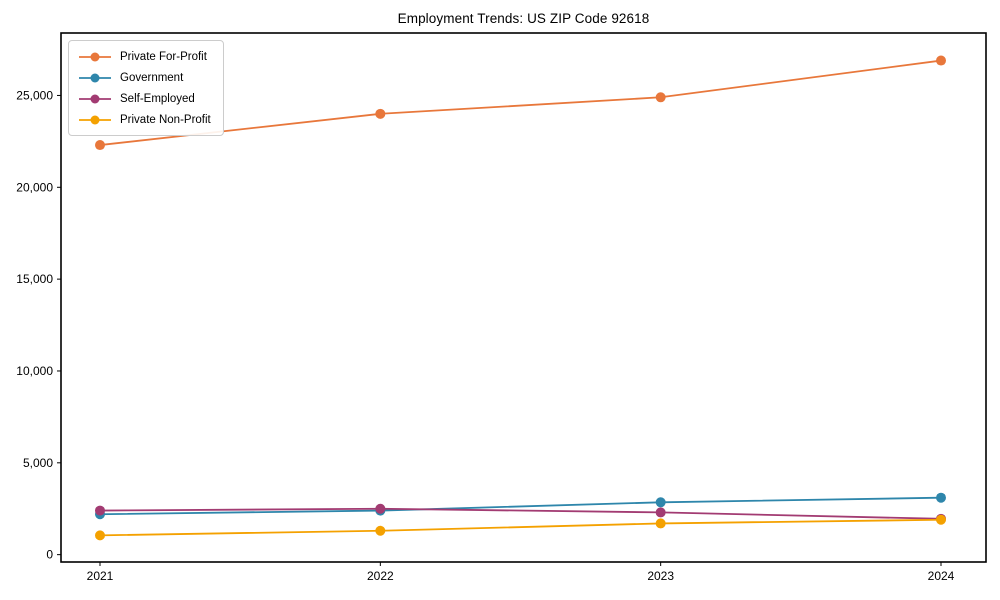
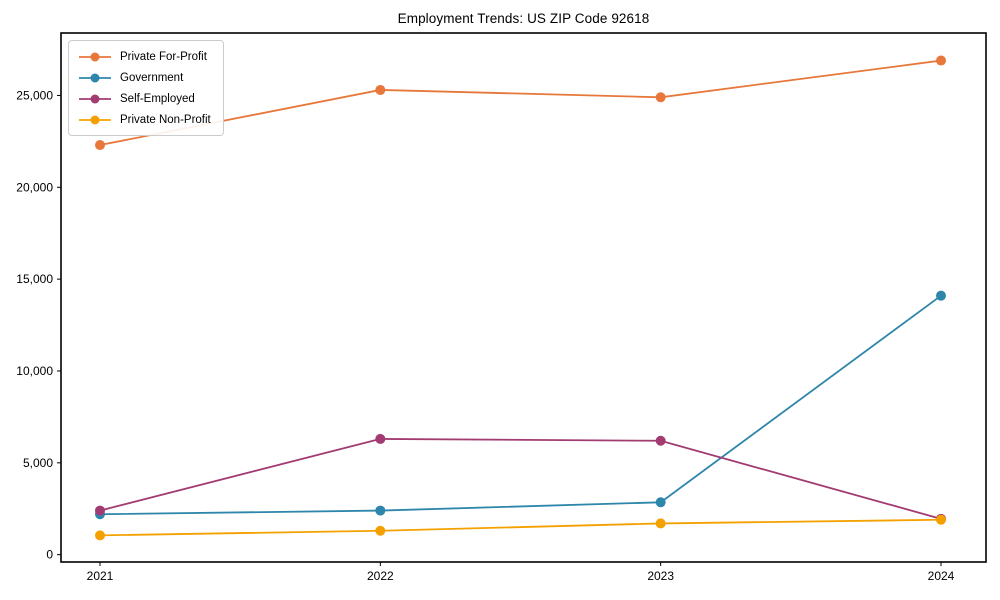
Private For-Profit/2022: 24000 -> 25300
Self-Employed/2022: 2500 -> 6300
Self-Employed/2023: 2300 -> 6200
Government/2024: 3100 -> 14100
